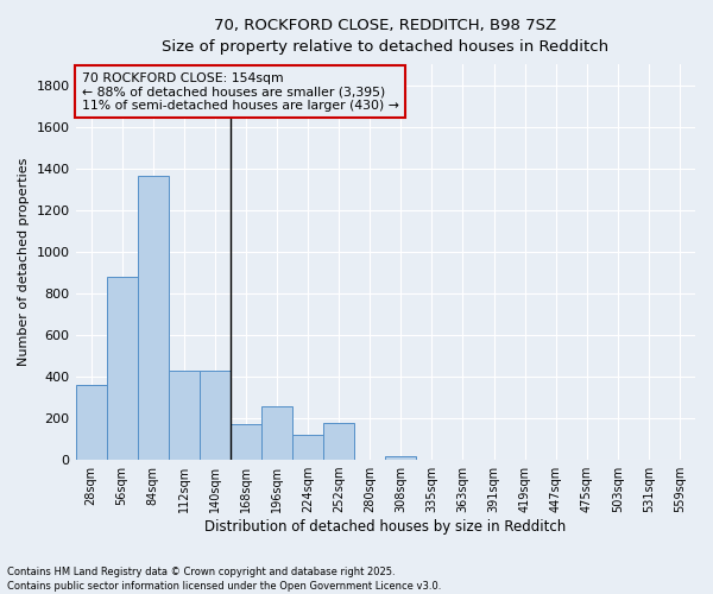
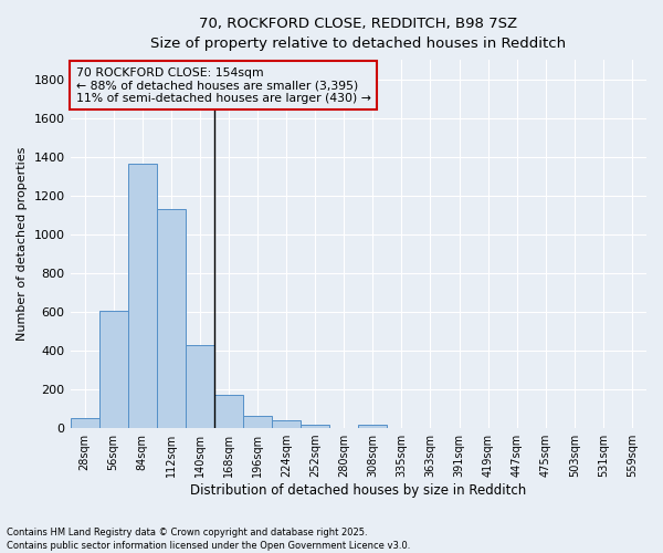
28sqm: 360 -> 50
56sqm: 880 -> 600
112sqm: 430 -> 1130
196sqm: 260 -> 60
224sqm: 120 -> 40
252sqm: 180 -> 20
